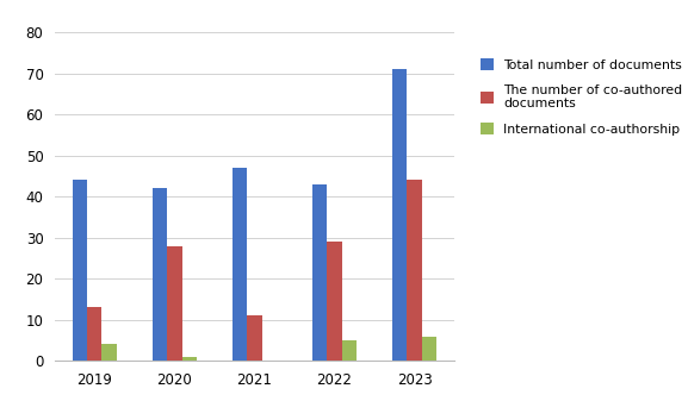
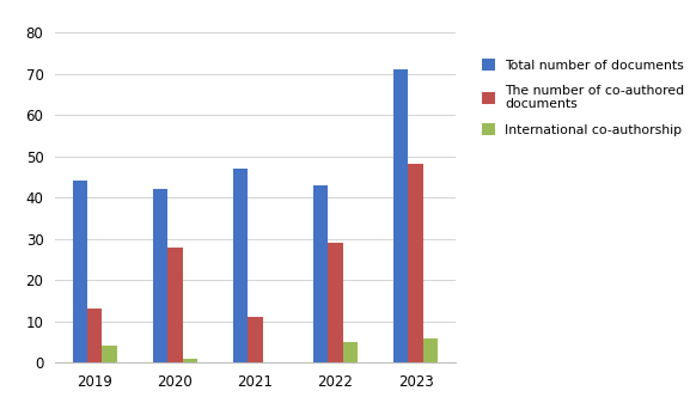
The number of co-authored documents/2023: 44 -> 48
